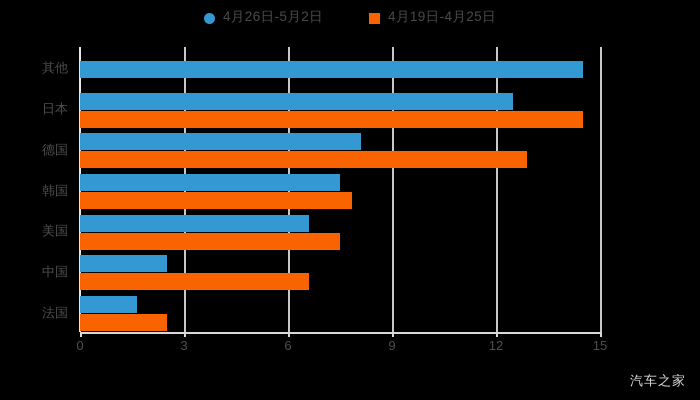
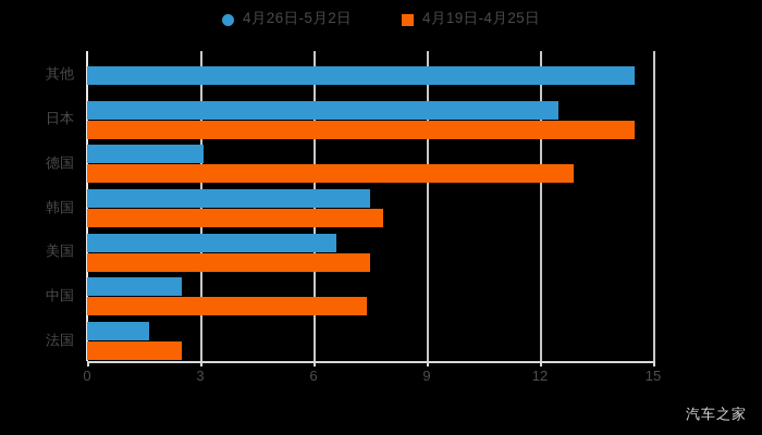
4月26日-5月2日/德国: 8.1 -> 3.1
4月19日-4月25日/中国: 6.6 -> 7.4
